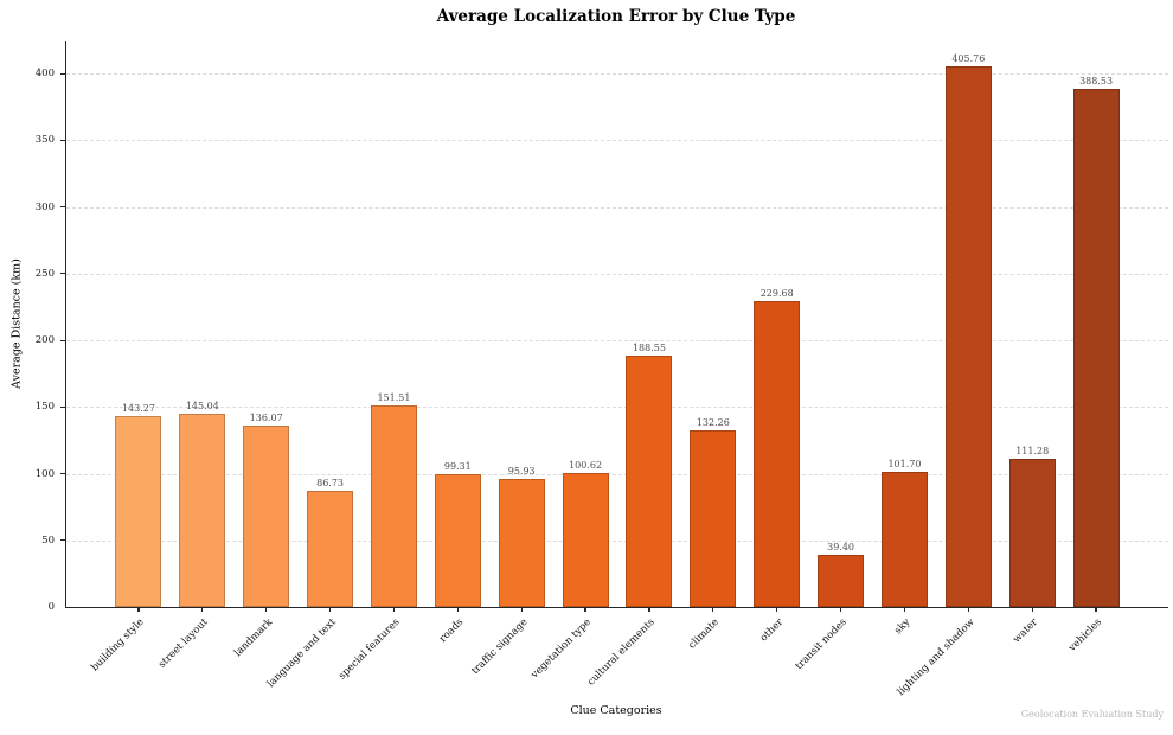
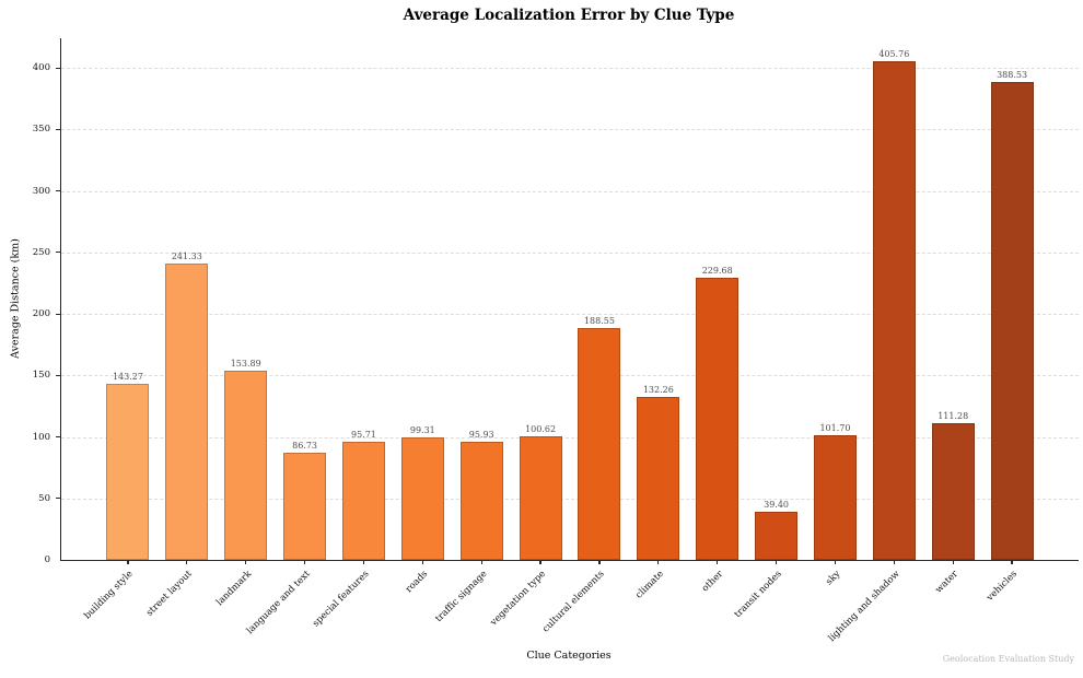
street layout: 145.04 -> 241.33
landmark: 136.07 -> 153.89
special features: 151.51 -> 95.71
